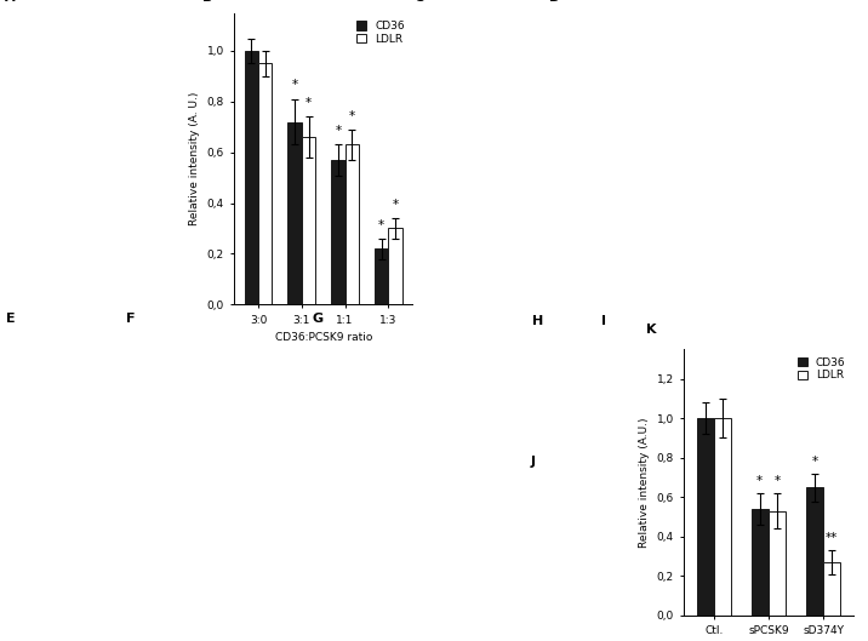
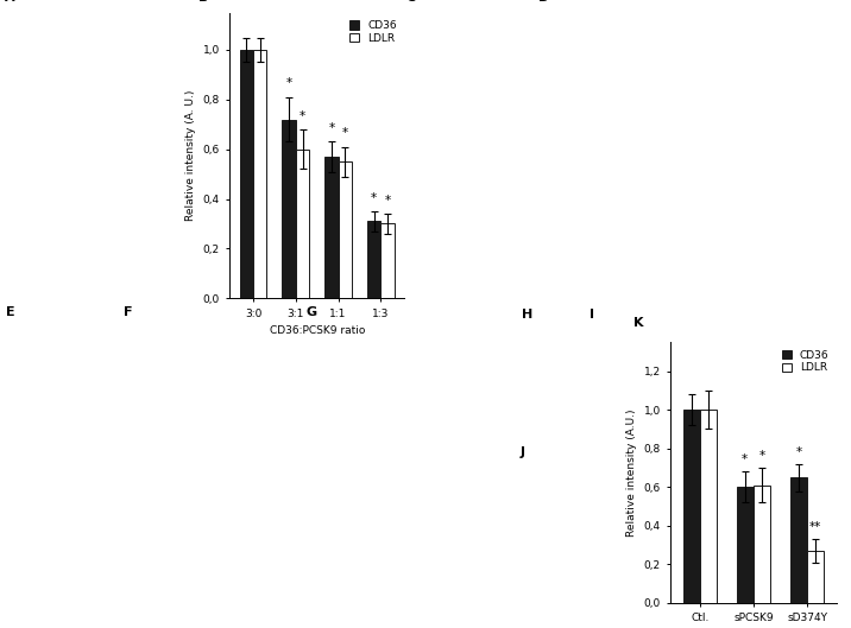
LDLR/3:0: 0,95 -> 1,00
LDLR/3:1: 0,66 -> 0,60
LDLR/1:1: 0,63 -> 0,55
CD36/1:3: 0,22 -> 0,31
CD36/sPCSK9: 0,54 -> 0,60
LDLR/sPCSK9: 0,53 -> 0,61
